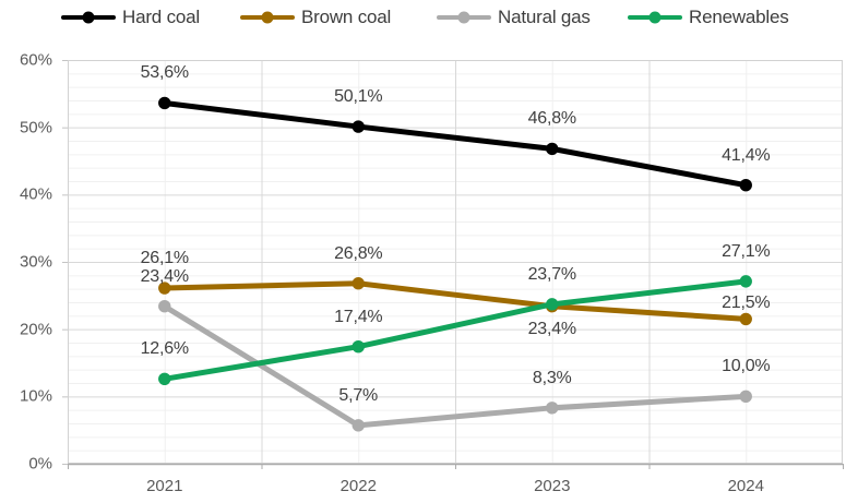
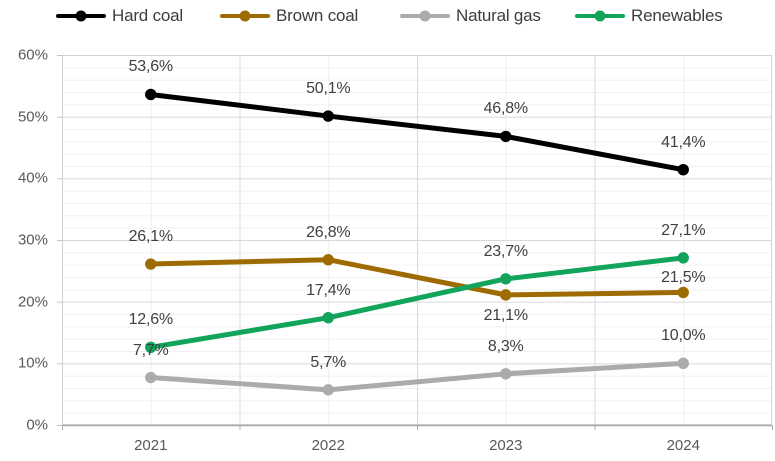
Natural gas/2021: 23,4% -> 7,7%
Brown coal/2023: 23,4% -> 21,1%
